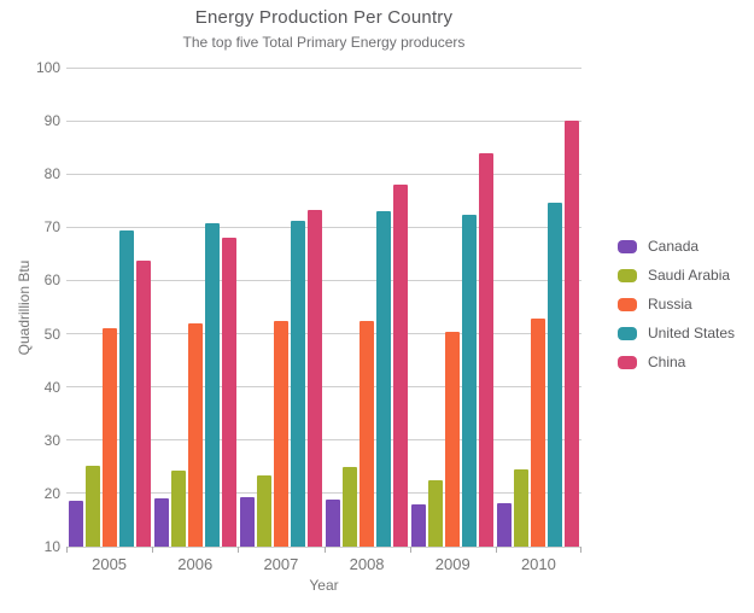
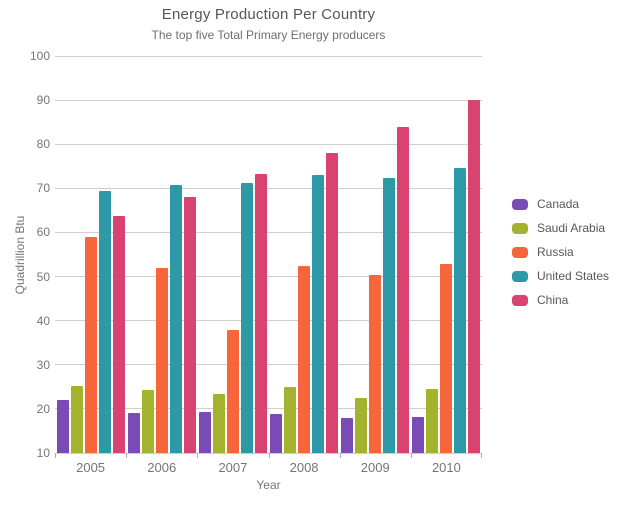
Canada/2005: 19 -> 22
Russia/2005: 51 -> 59
Russia/2007: 52 -> 38
